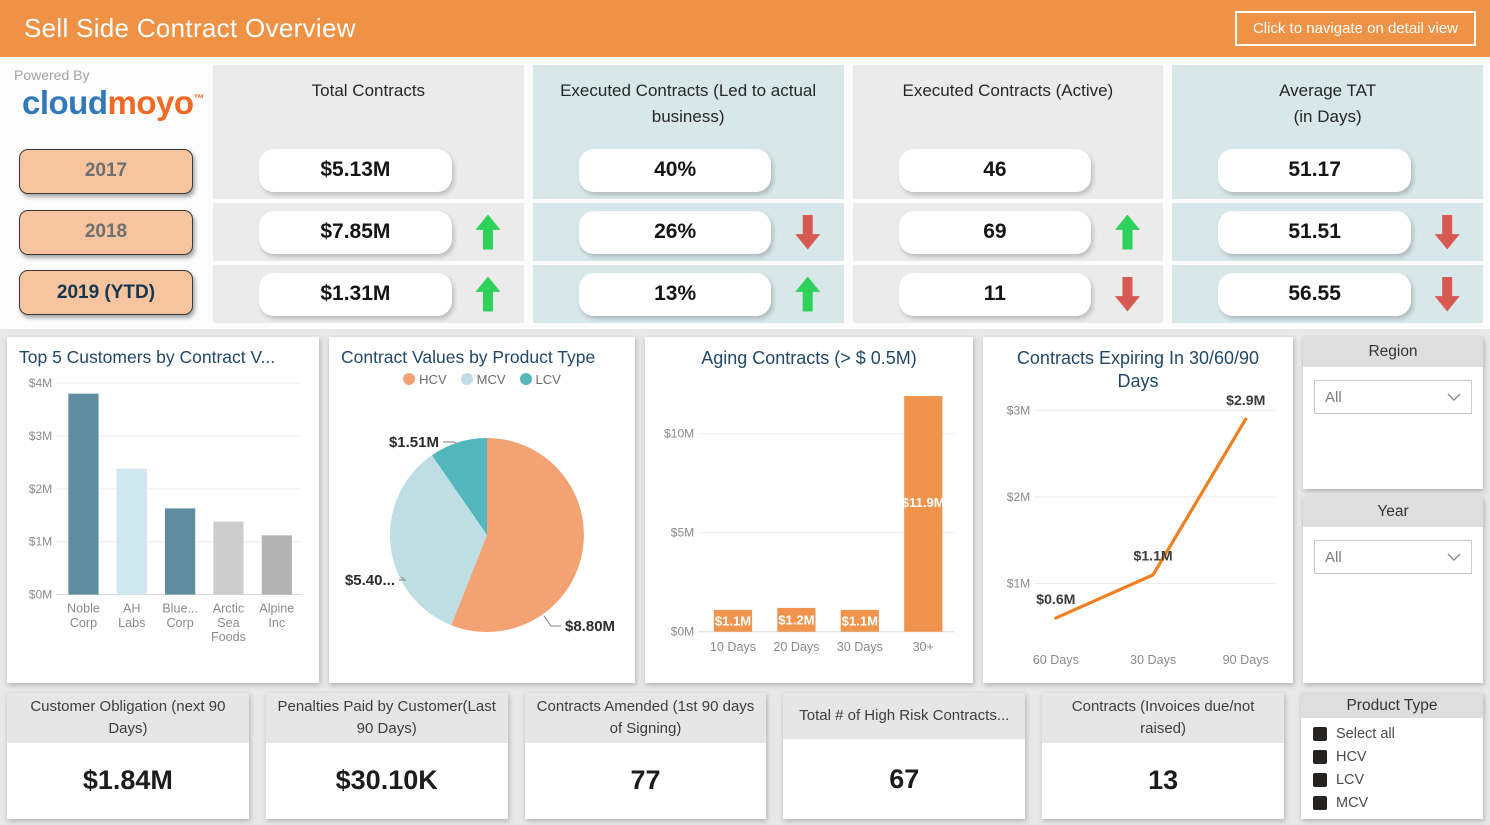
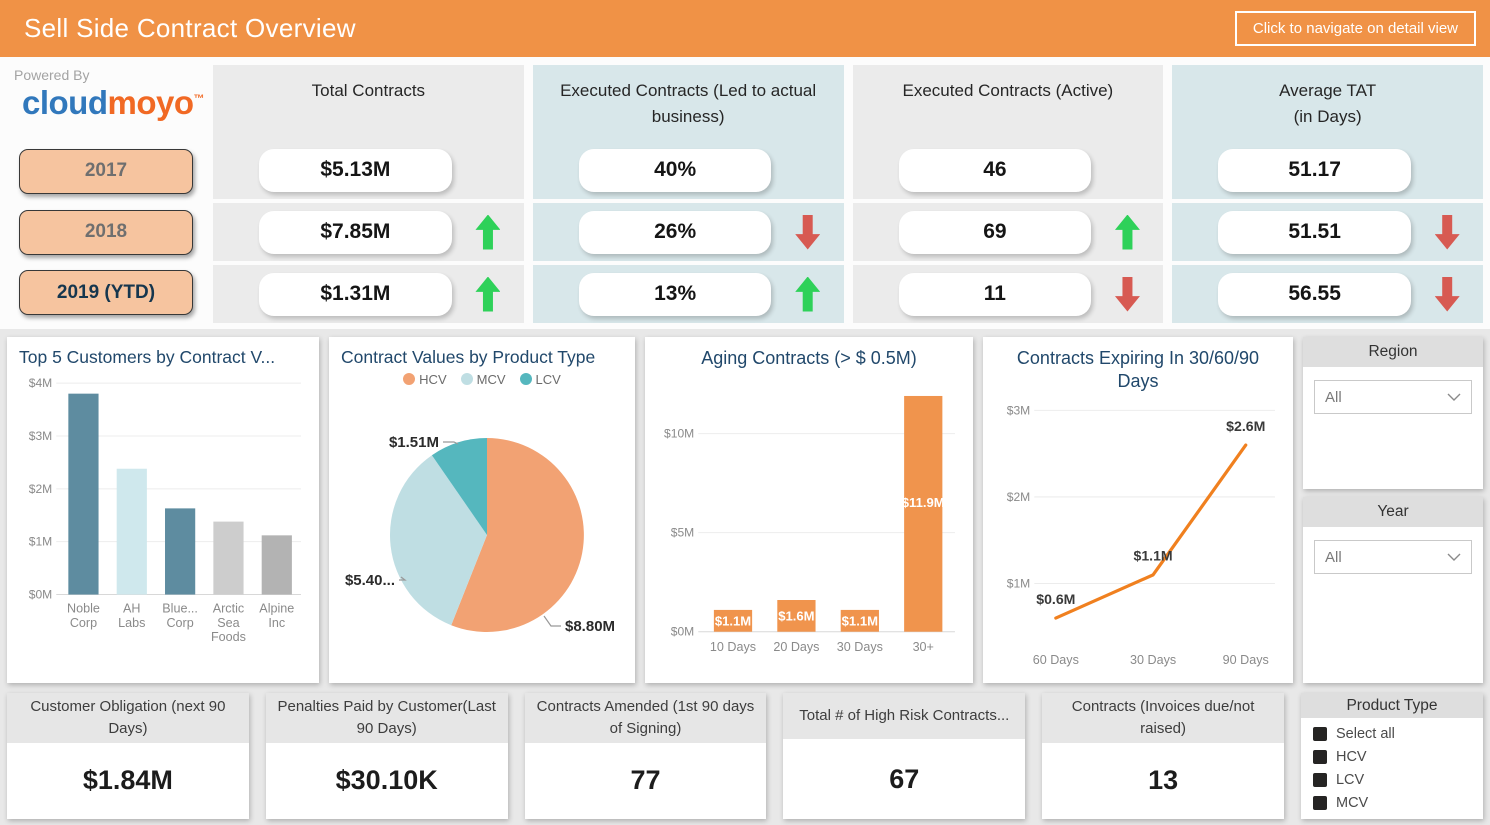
Aging Contracts (> $ 0.5M)/20 Days: $1.2M -> $1.6M
Contracts Expiring In 30/60/90 Days/90 Days: $2.9M -> $2.6M
